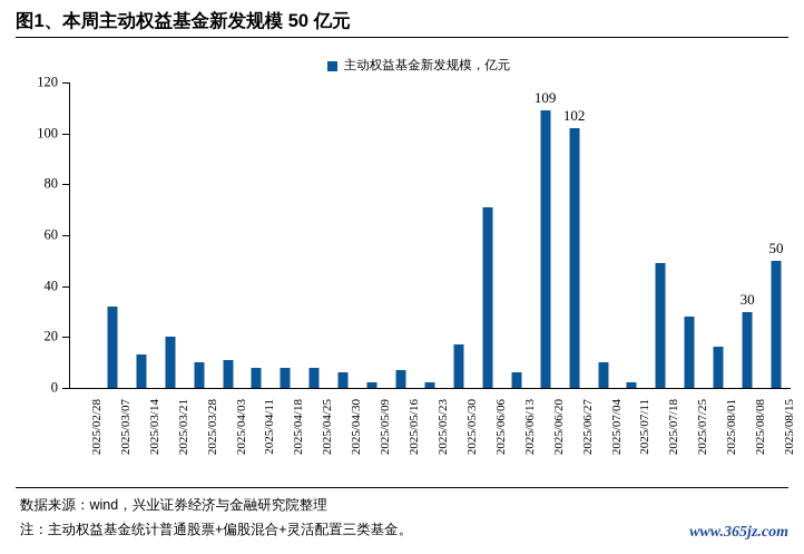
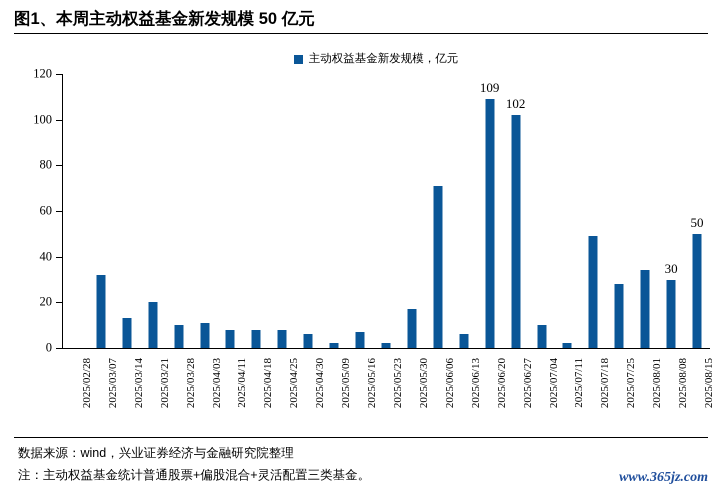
2025/08/01: 16 -> 34
